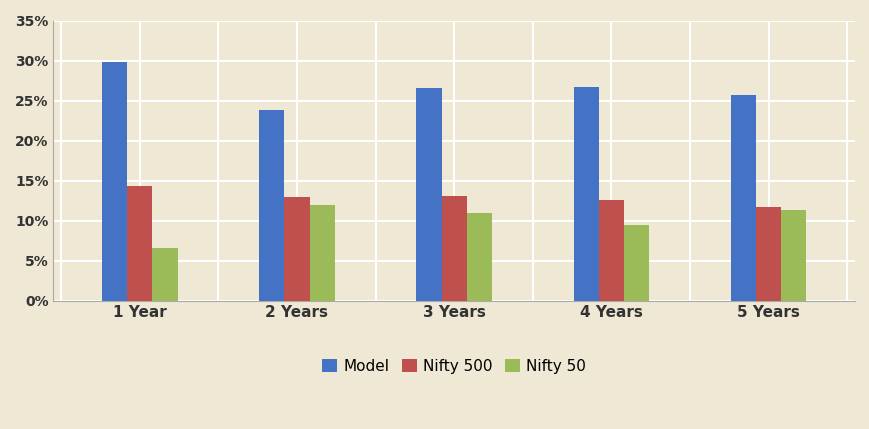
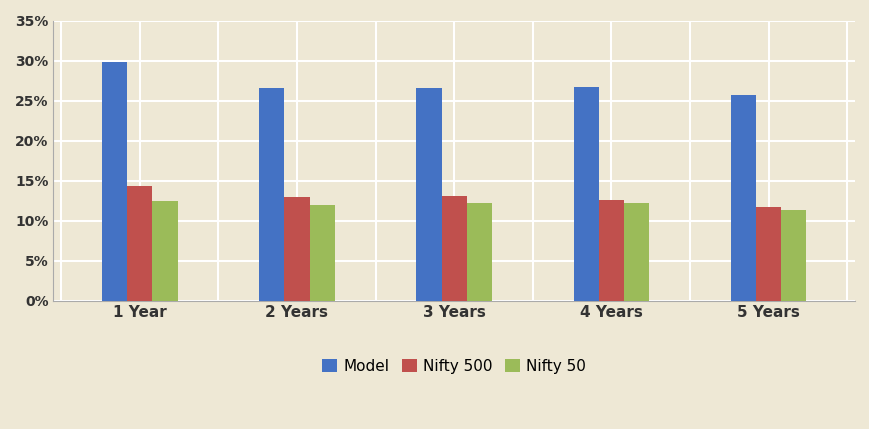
Nifty 50/1 Year: 6.6% -> 12.5%
Model/2 Years: 23.8% -> 26.6%
Nifty 50/3 Years: 11.0% -> 12.2%
Nifty 50/4 Years: 9.4% -> 12.2%
